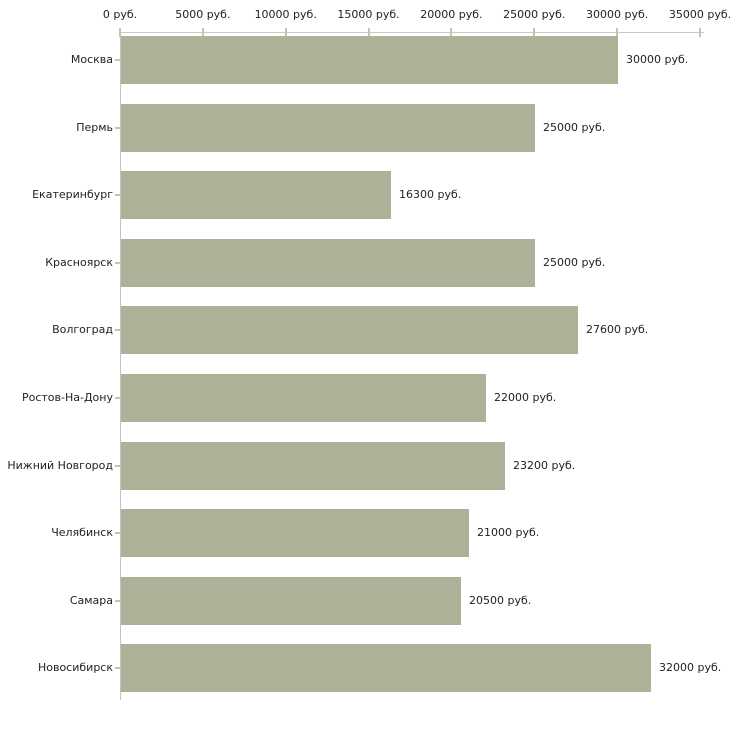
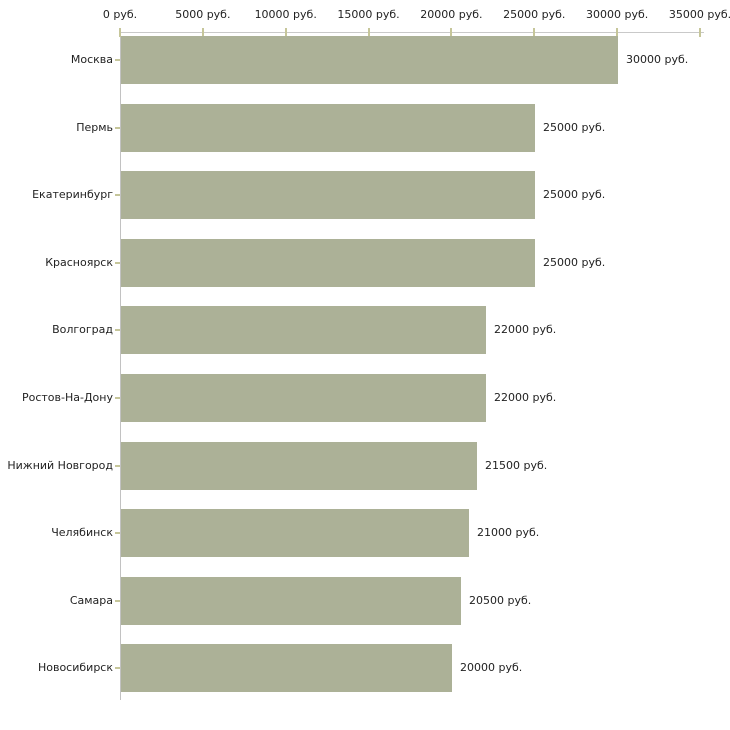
Екатеринбург: 16300 -> 25000
Волгоград: 27600 -> 22000
Нижний Новгород: 23200 -> 21500
Новосибирск: 32000 -> 20000
